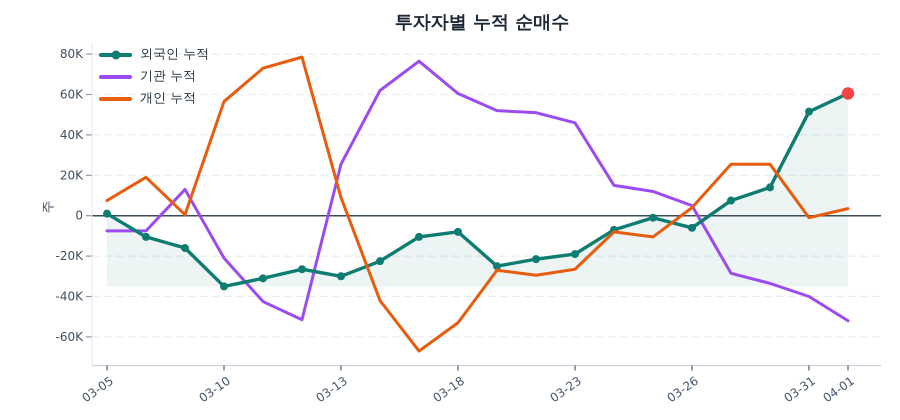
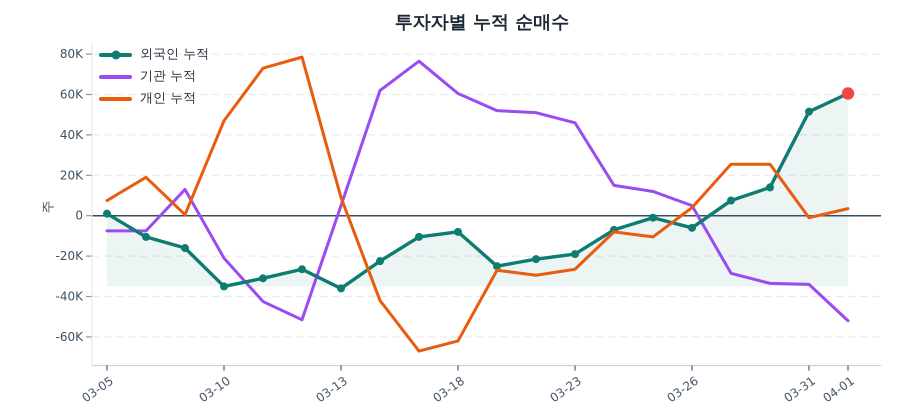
개인 누적/03-10: 56K -> 47K
외국인 누적/03-13: -30K -> -36K
기관 누적/03-13: 26K -> 5K
개인 누적/03-18: -53K -> -62K
기관 누적/03-31: -40K -> -34K
